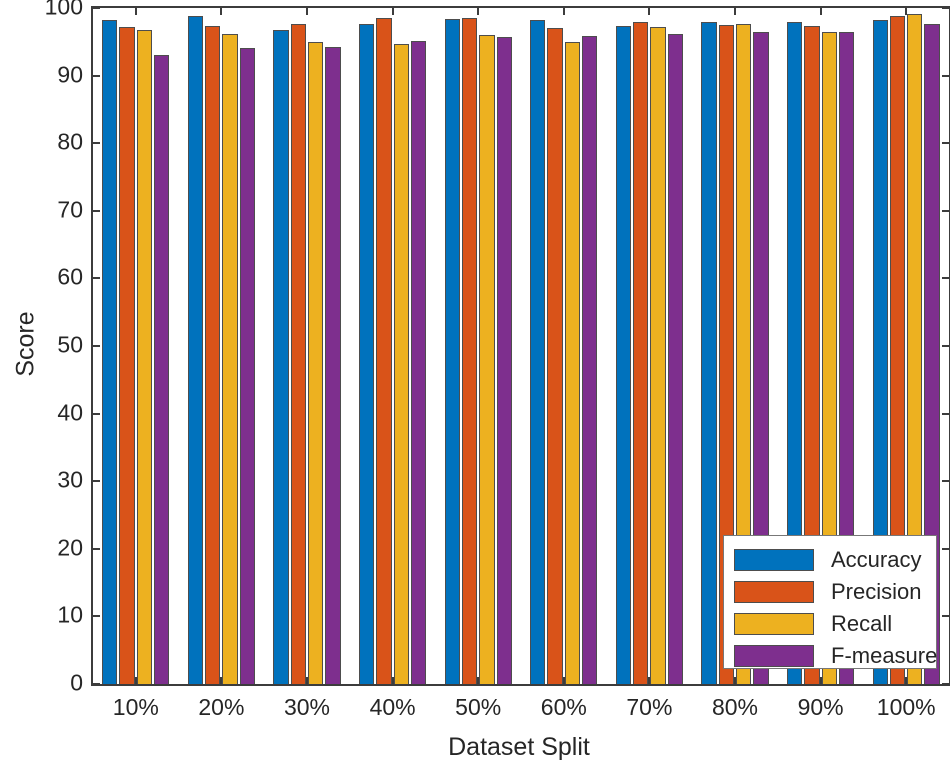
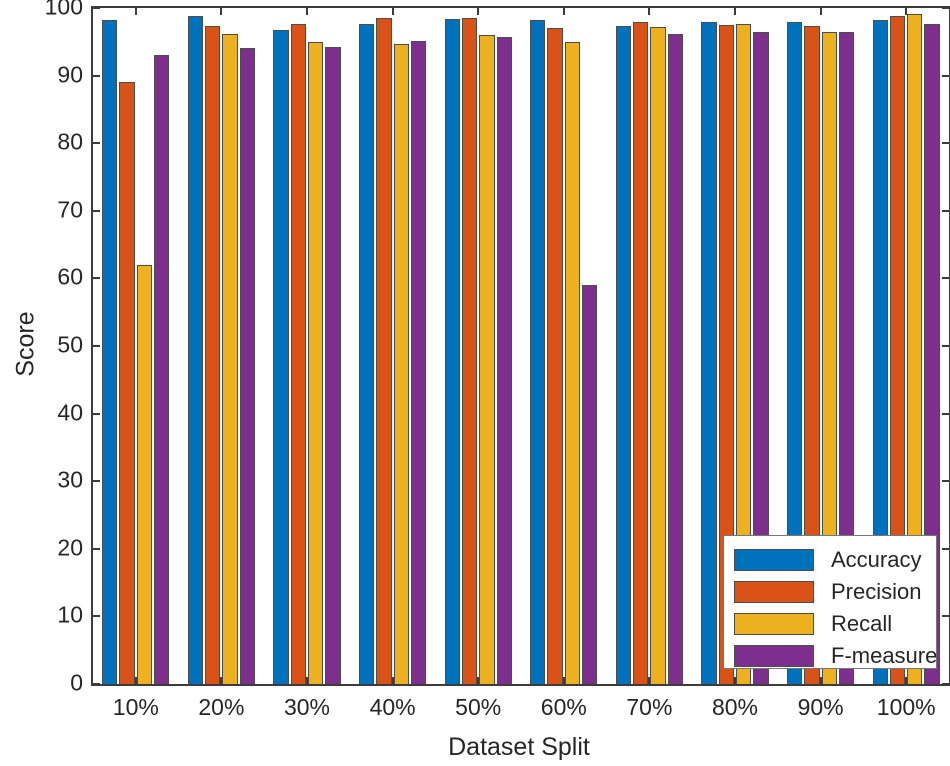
Precision/10%: 97 -> 89
Recall/10%: 97 -> 62
F-measure/60%: 96 -> 59
